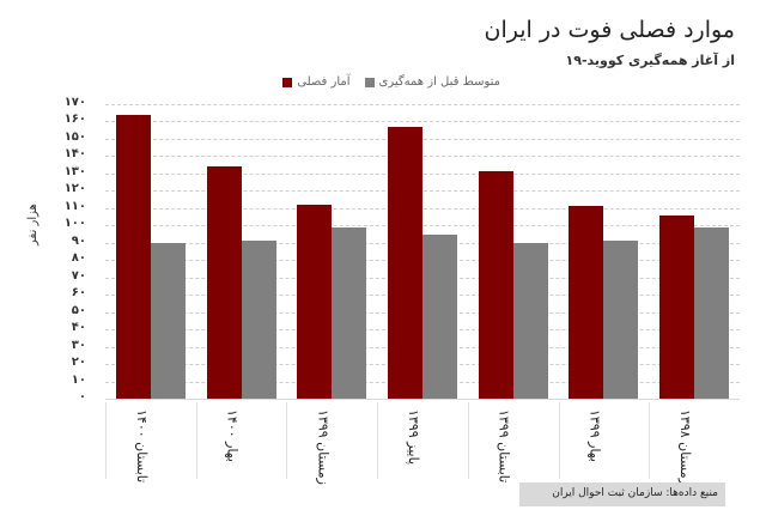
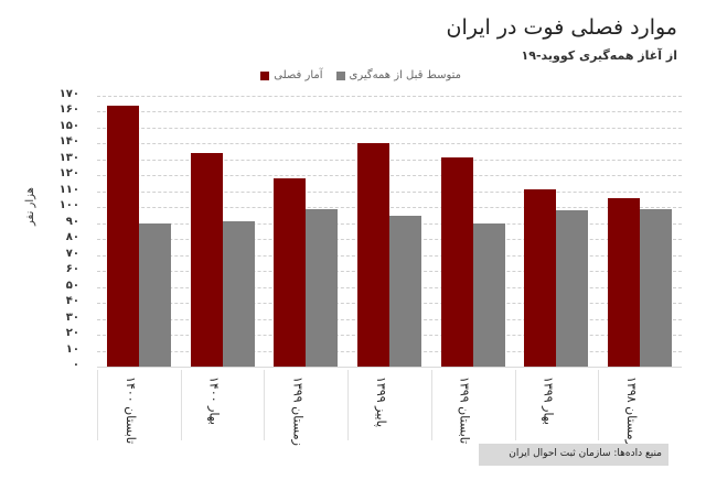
متوسط قبل از همه‌گیری/بهار ۱۳۹۹: 91 -> 98
آمار فصلی/پاییز ۱۳۹۹: 157 -> 140
آمار فصلی/زمستان ۱۳۹۹: 112 -> 118
